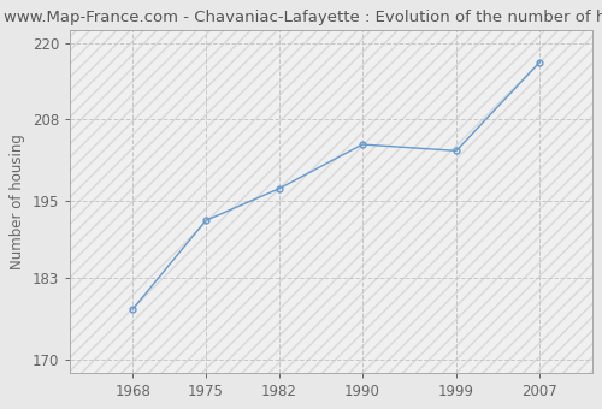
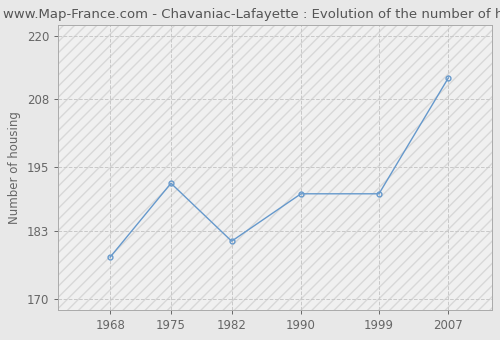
1982: 197 -> 181
1990: 204 -> 190
1999: 203 -> 190
2007: 217 -> 212
